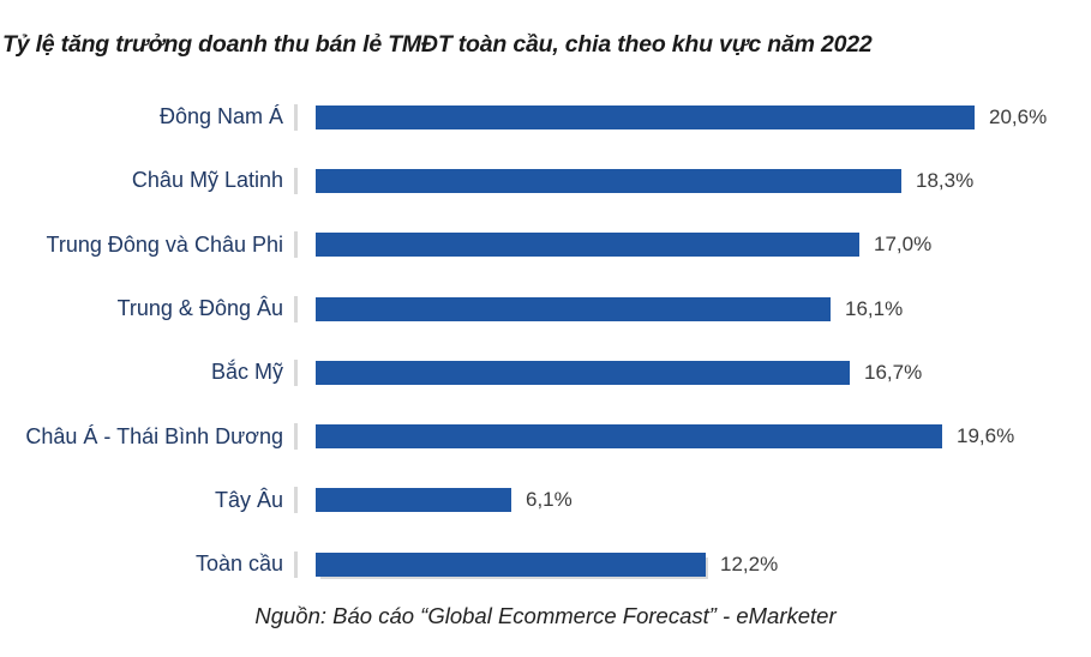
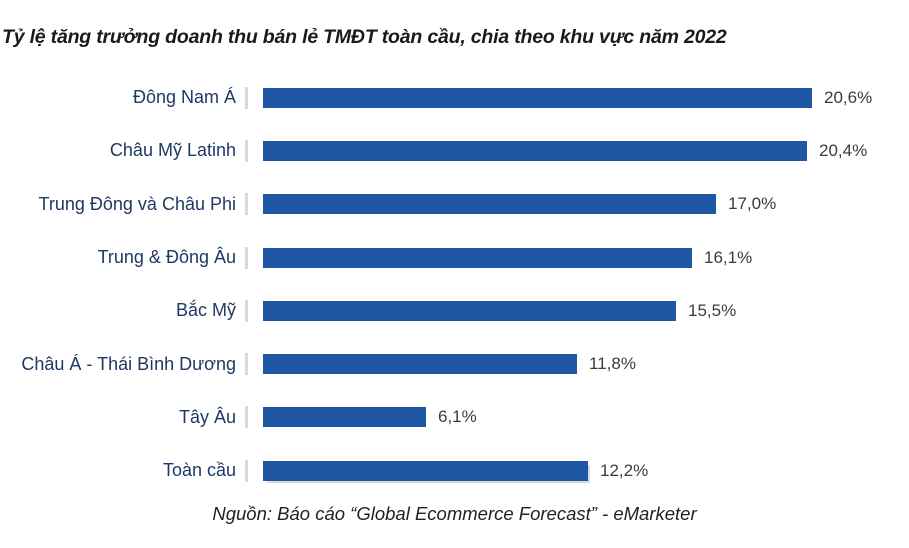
Châu Mỹ Latinh: 18,3% -> 20,4%
Bắc Mỹ: 16,7% -> 15,5%
Châu Á - Thái Bình Dương: 19,6% -> 11,8%
